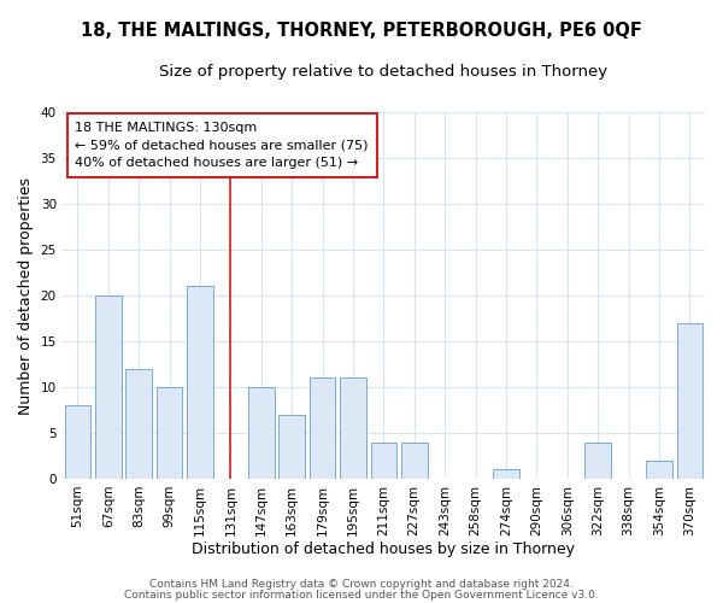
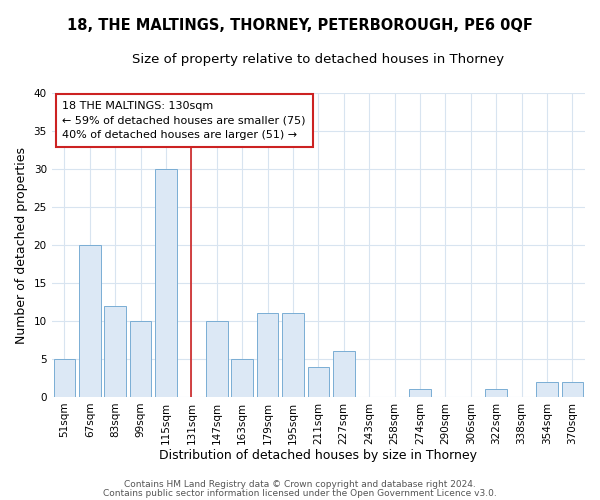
51sqm: 8 -> 5
115sqm: 21 -> 30
163sqm: 7 -> 5
227sqm: 4 -> 6
322sqm: 4 -> 1
370sqm: 17 -> 2
